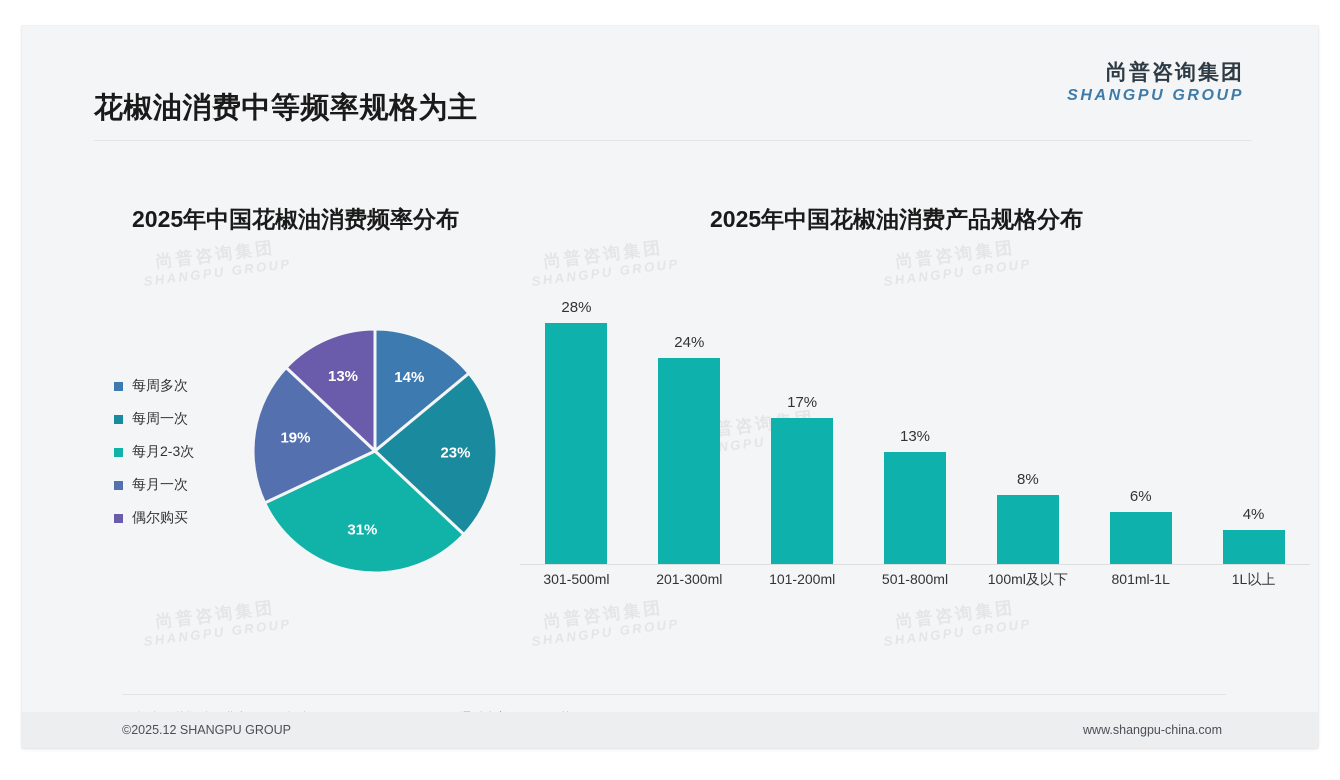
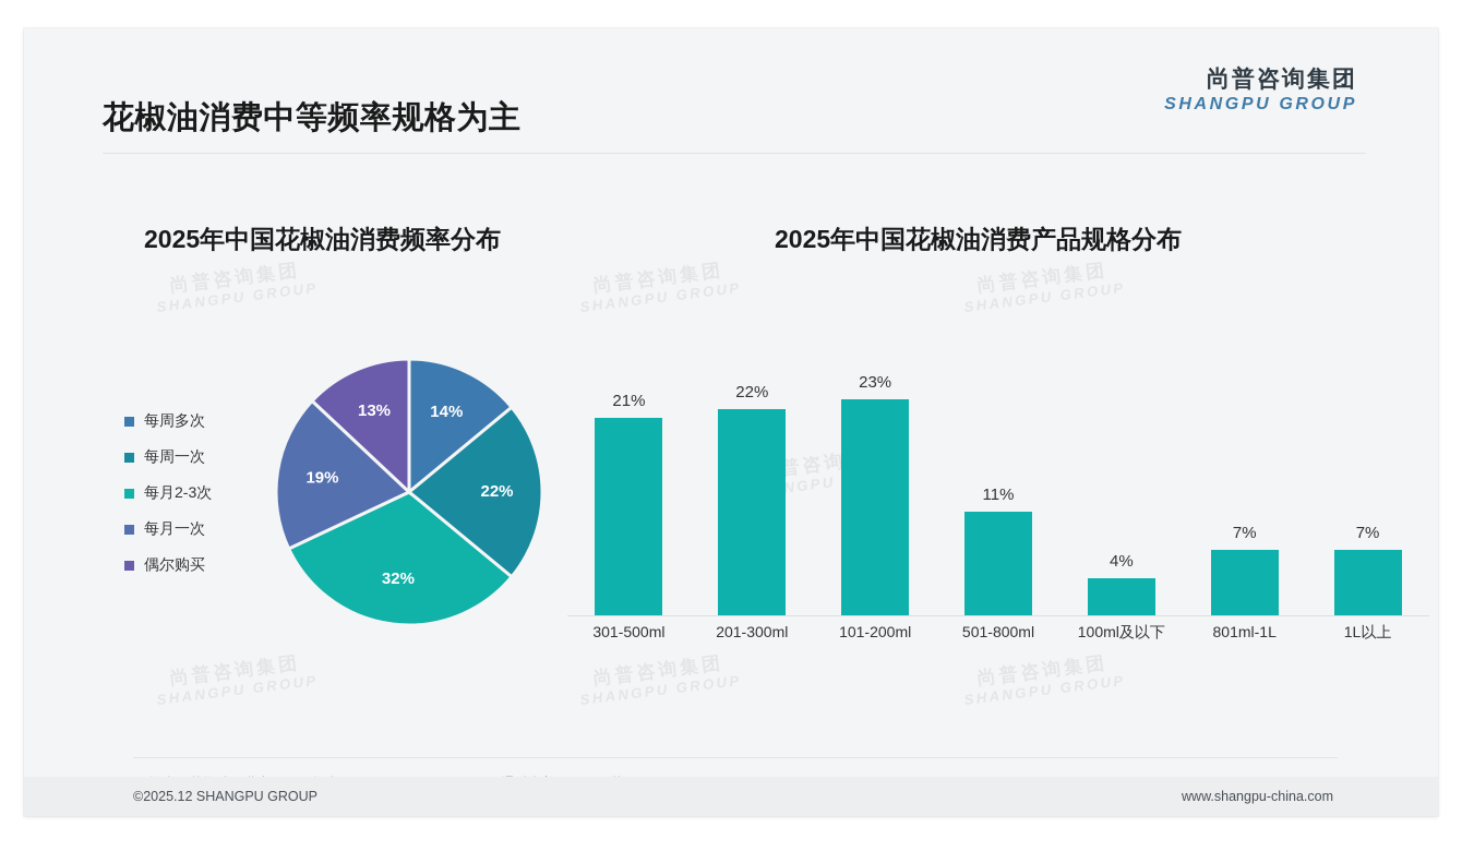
2025年中国花椒油消费频率分布/每周一次: 23% -> 22%
2025年中国花椒油消费频率分布/每月2-3次: 31% -> 32%
2025年中国花椒油消费产品规格分布/301-500ml: 28% -> 21%
2025年中国花椒油消费产品规格分布/201-300ml: 24% -> 22%
2025年中国花椒油消费产品规格分布/101-200ml: 17% -> 23%
2025年中国花椒油消费产品规格分布/501-800ml: 13% -> 11%
2025年中国花椒油消费产品规格分布/100ml及以下: 8% -> 4%
2025年中国花椒油消费产品规格分布/801ml-1L: 6% -> 7%
2025年中国花椒油消费产品规格分布/1L以上: 4% -> 7%
